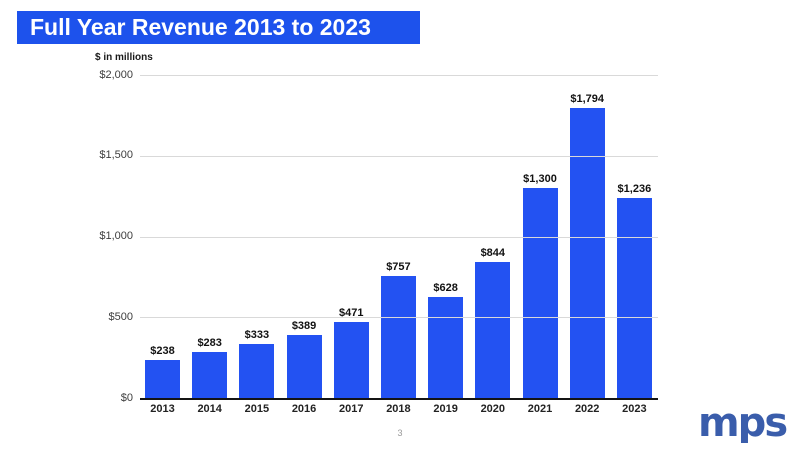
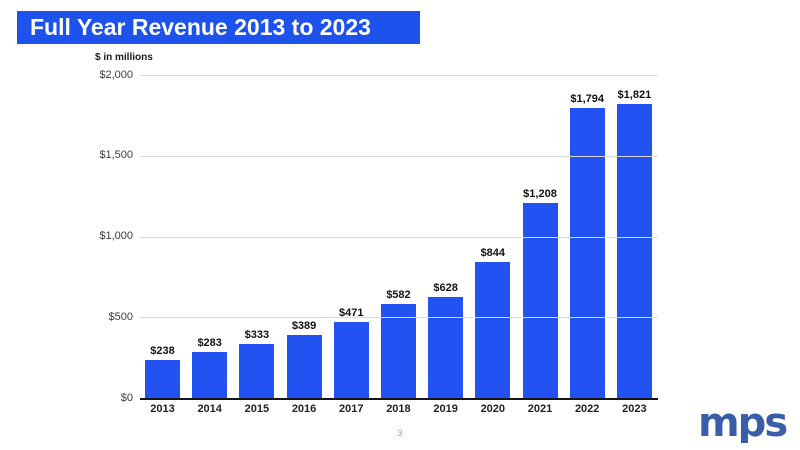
2018: $757 -> $582
2021: $1,300 -> $1,208
2023: $1,236 -> $1,821
